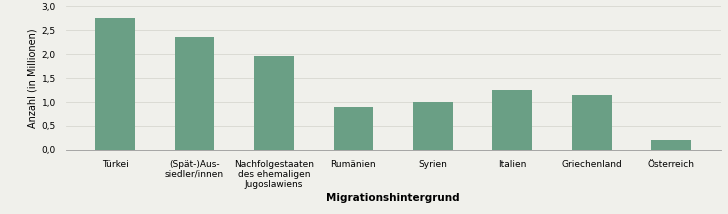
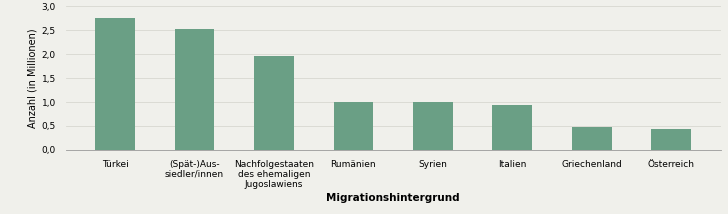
(Spät-)Aus- siedler/innen: 2,35 -> 2,52
Rumänien: 0,90 -> 1,01
Italien: 1,25 -> 0,93
Griechenland: 1,15 -> 0,47
Österreich: 0,20 -> 0,43
